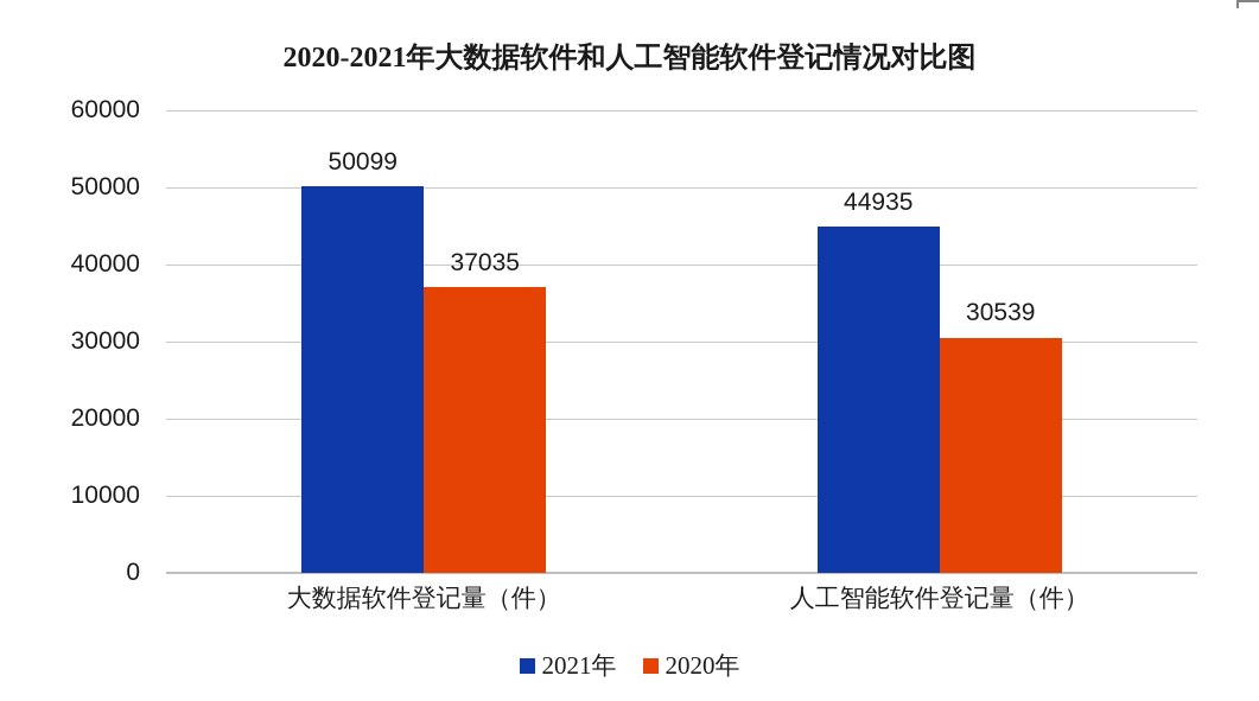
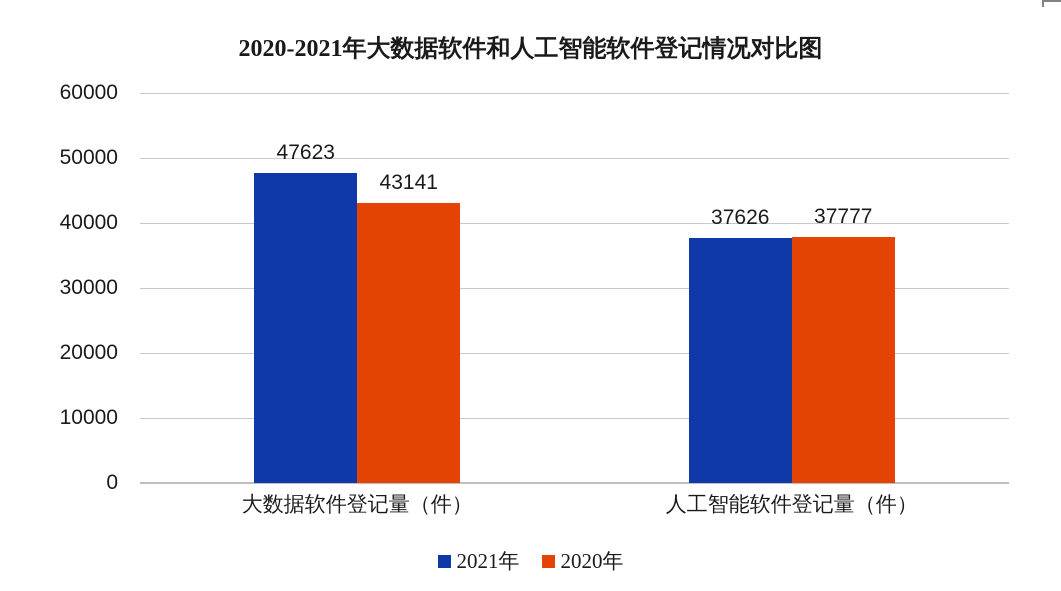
2021年/大数据软件登记量（件）: 50099 -> 47623
2020年/大数据软件登记量（件）: 37035 -> 43141
2021年/人工智能软件登记量（件）: 44935 -> 37626
2020年/人工智能软件登记量（件）: 30539 -> 37777
